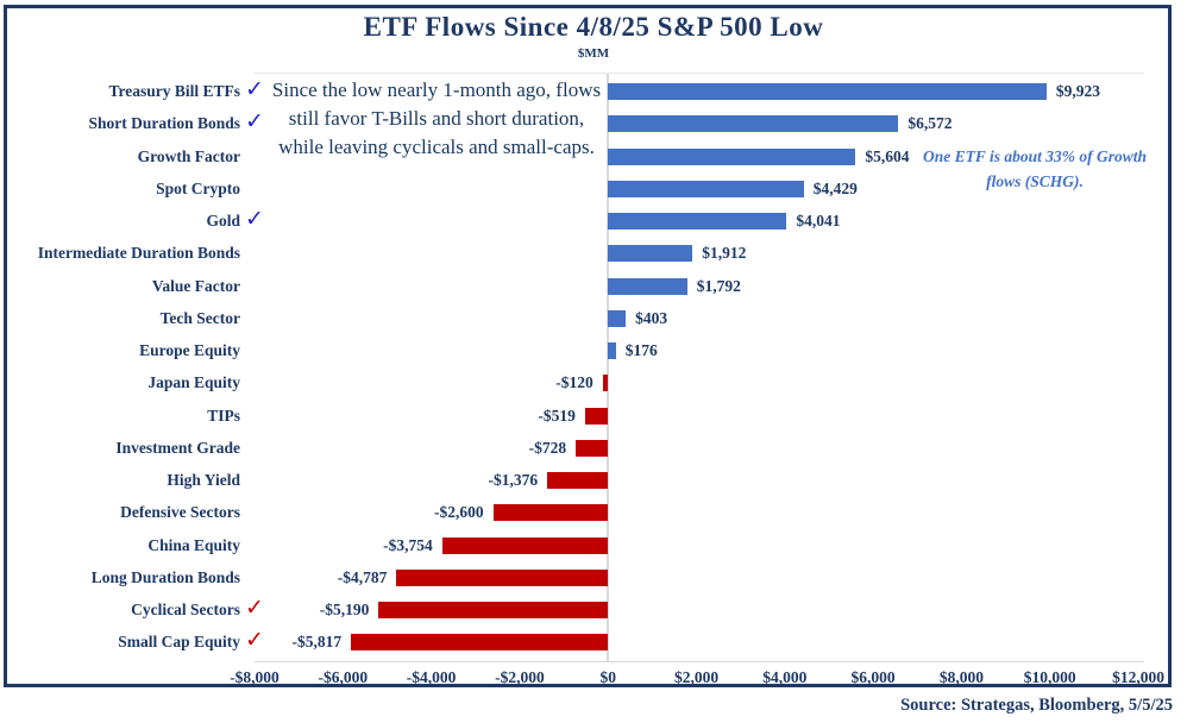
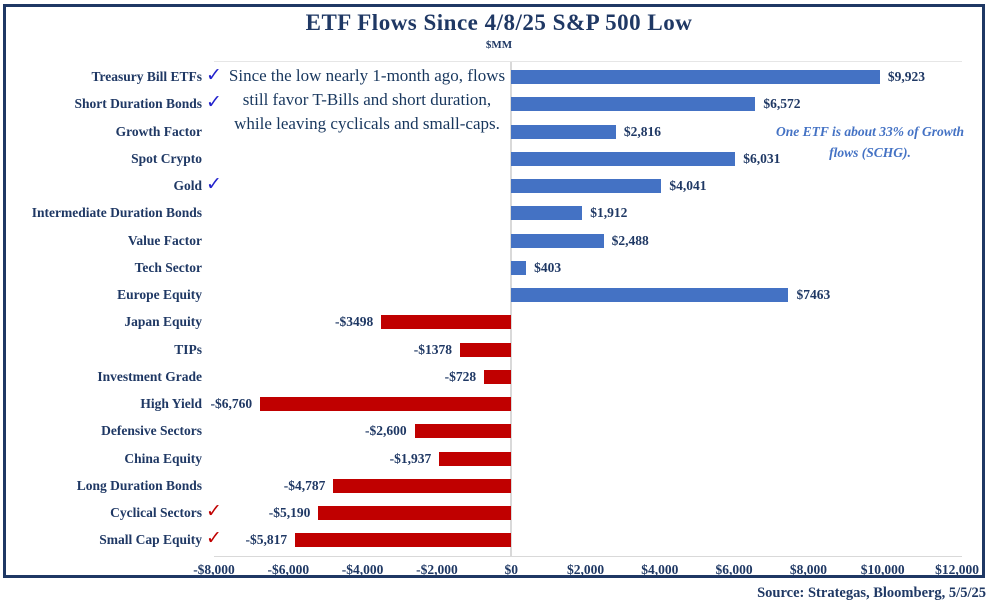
Growth Factor: $5,604 -> $2,816
Spot Crypto: $4,429 -> $6,031
Value Factor: $1,792 -> $2,488
Europe Equity: $176 -> $7463
Japan Equity: -$120 -> -$3498
TIPs: -$519 -> -$1378
High Yield: -$1,376 -> -$6,760
China Equity: -$3,754 -> -$1,937
